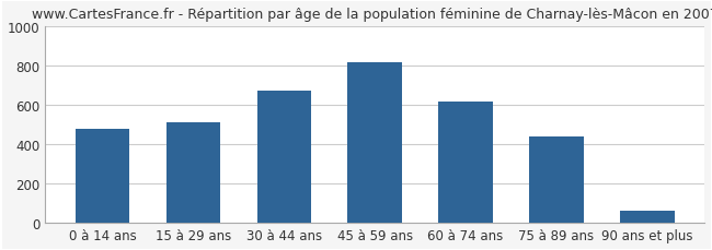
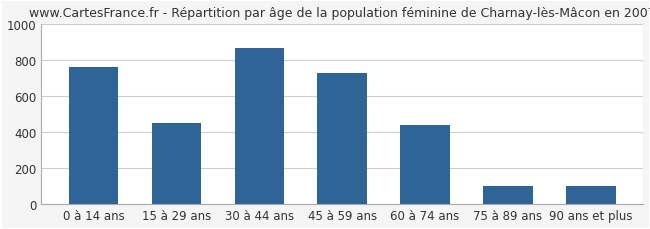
0 à 14 ans: 480 -> 760
15 à 29 ans: 510 -> 450
30 à 44 ans: 680 -> 870
45 à 59 ans: 820 -> 730
60 à 74 ans: 620 -> 440
75 à 89 ans: 440 -> 100
90 ans et plus: 60 -> 100
